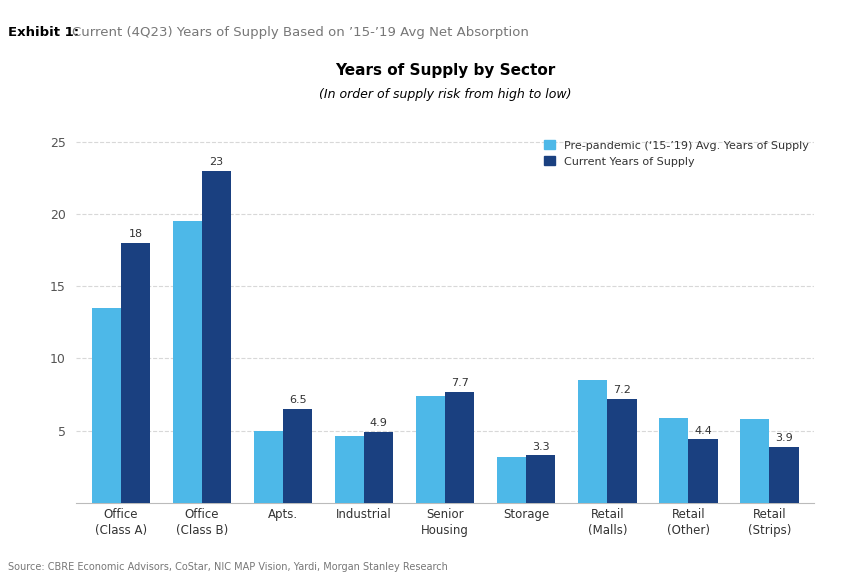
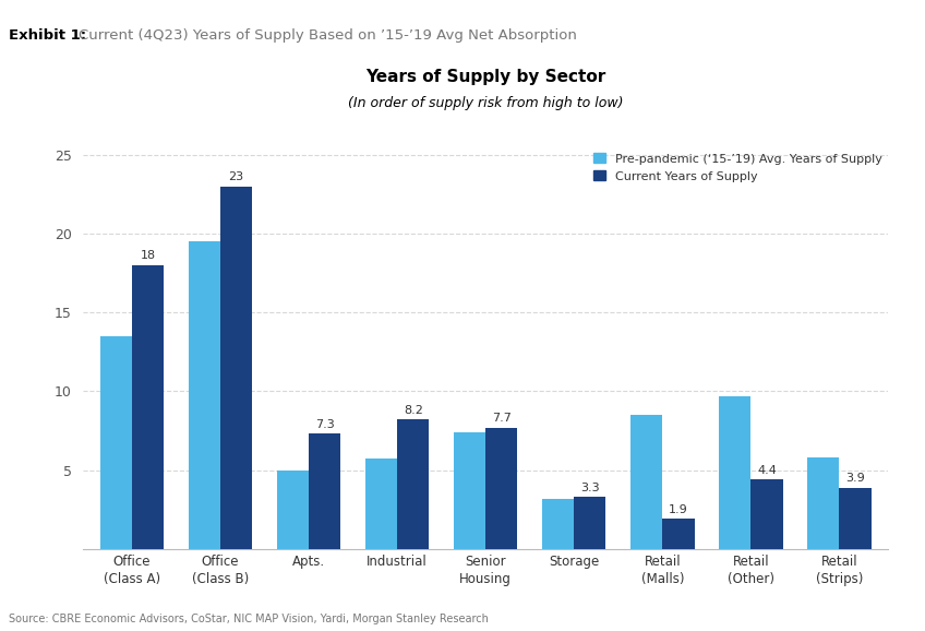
Current Years of Supply/Apts.: 6.5 -> 7.3
Pre-pandemic (‘15-’19) Avg. Years of Supply/Industrial: 4.6 -> 5.7
Current Years of Supply/Industrial: 4.9 -> 8.2
Current Years of Supply/Retail (Malls): 7.2 -> 1.9
Pre-pandemic (‘15-’19) Avg. Years of Supply/Retail (Other): 5.9 -> 9.7
